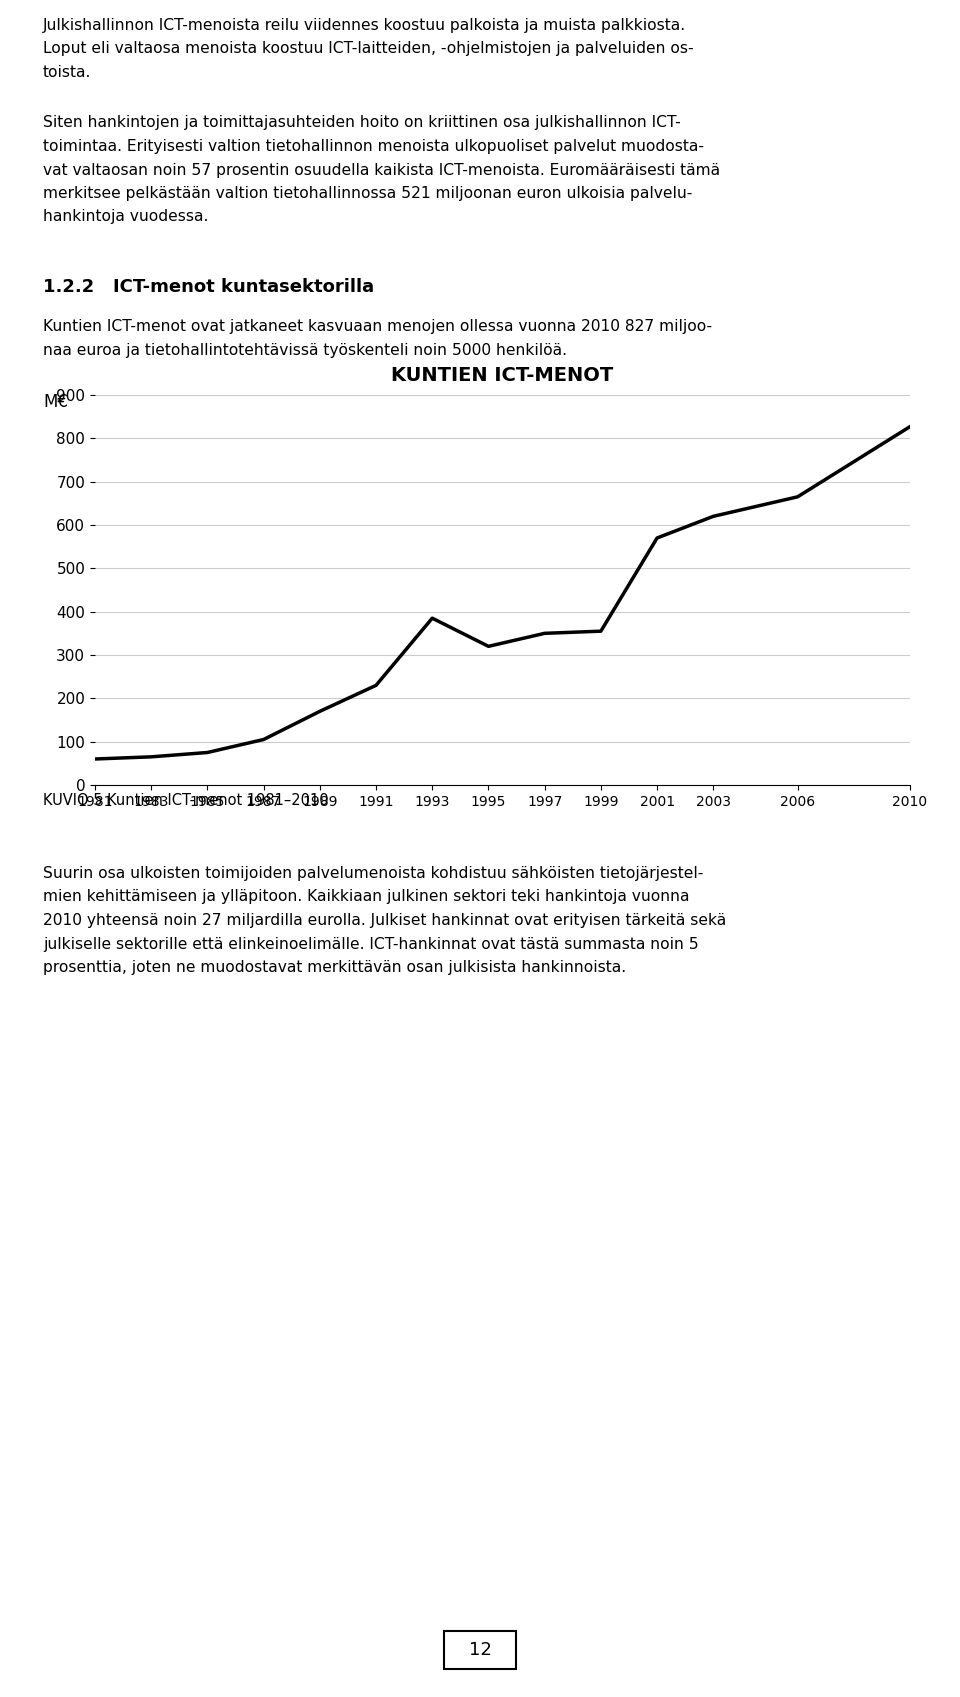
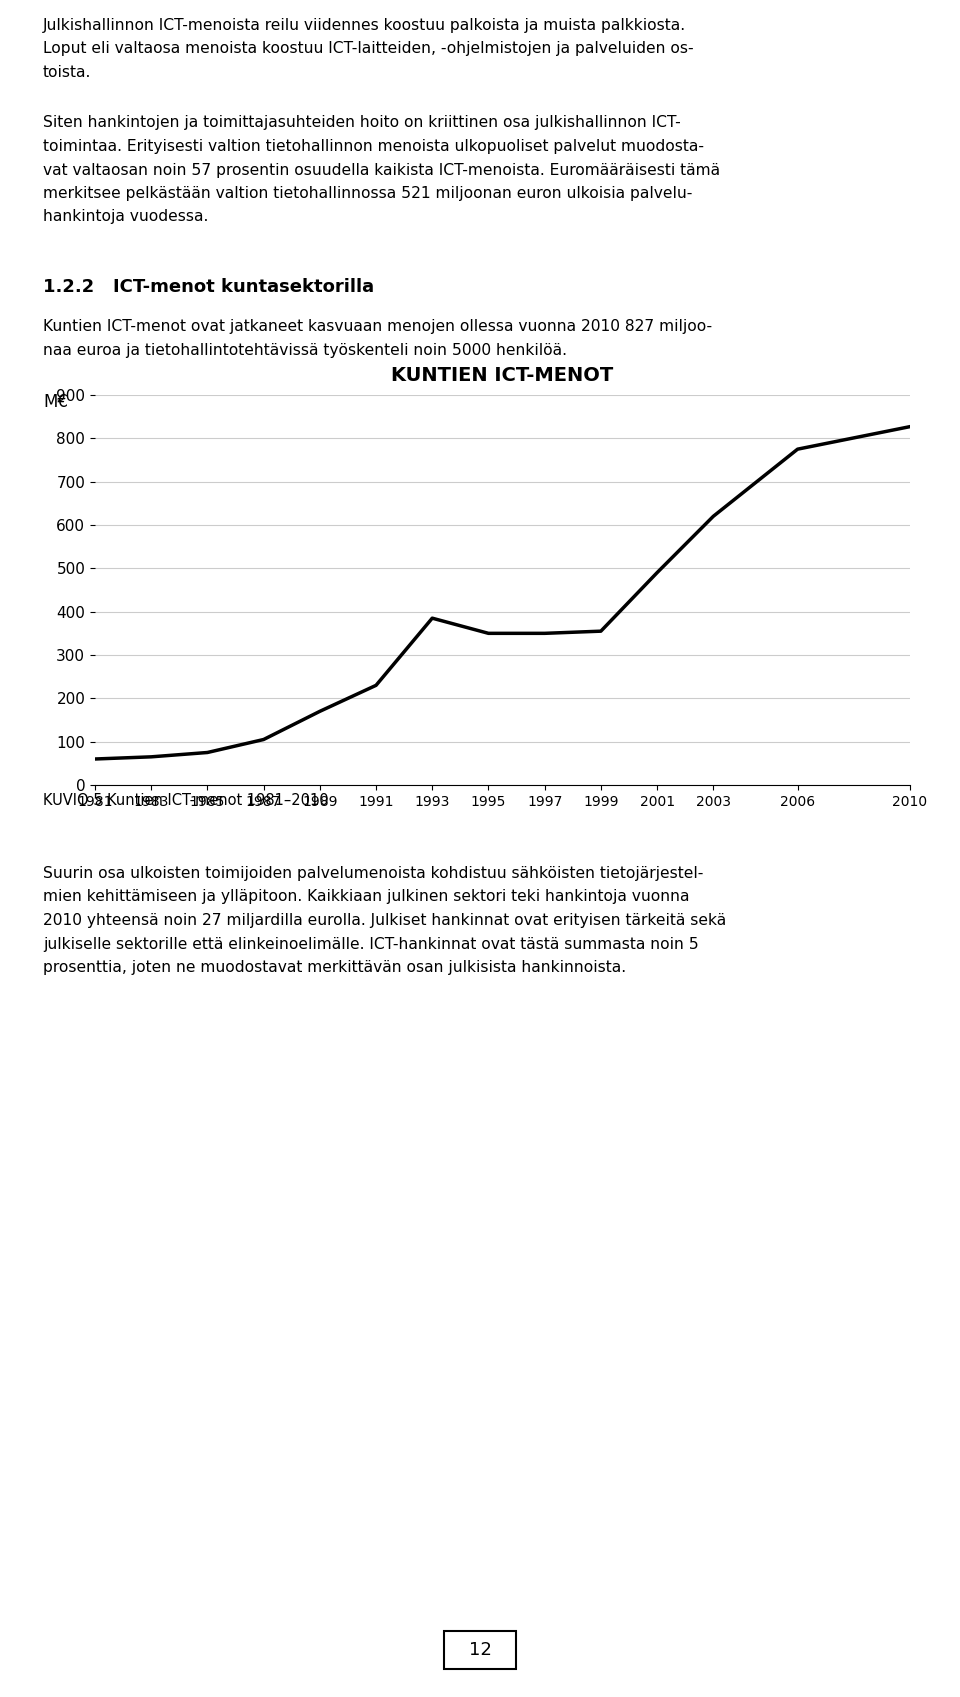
1995: 320 -> 350
2001: 570 -> 490
2006: 665 -> 775
